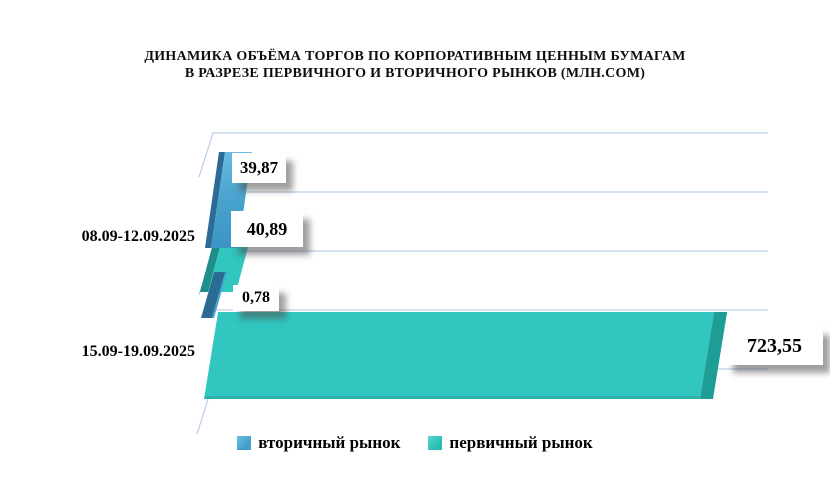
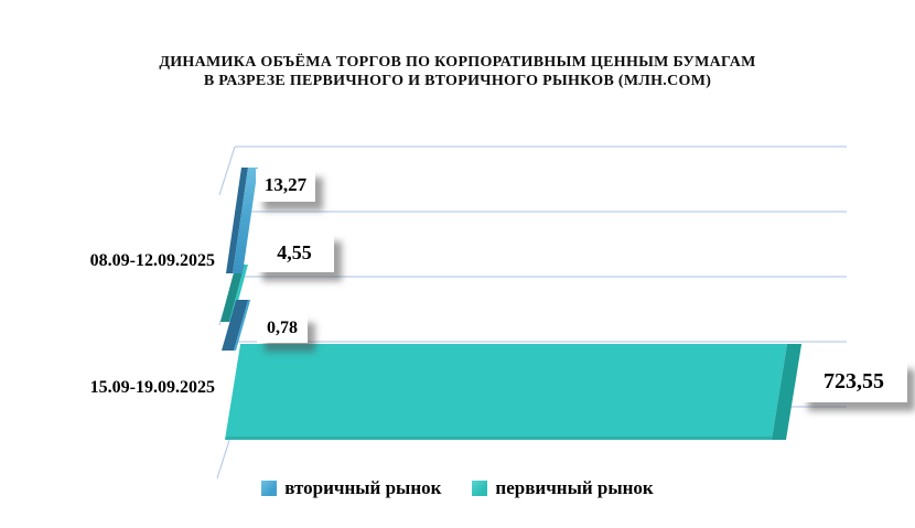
вторичный рынок/08.09-12.09.2025: 39,87 -> 13,27
первичный рынок/08.09-12.09.2025: 40,89 -> 4,55
